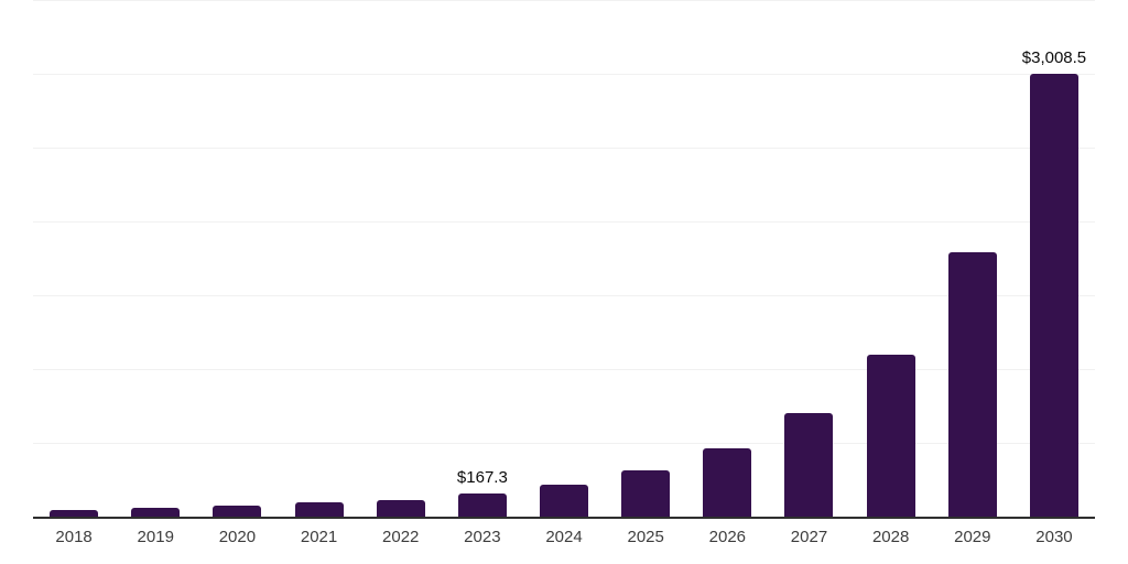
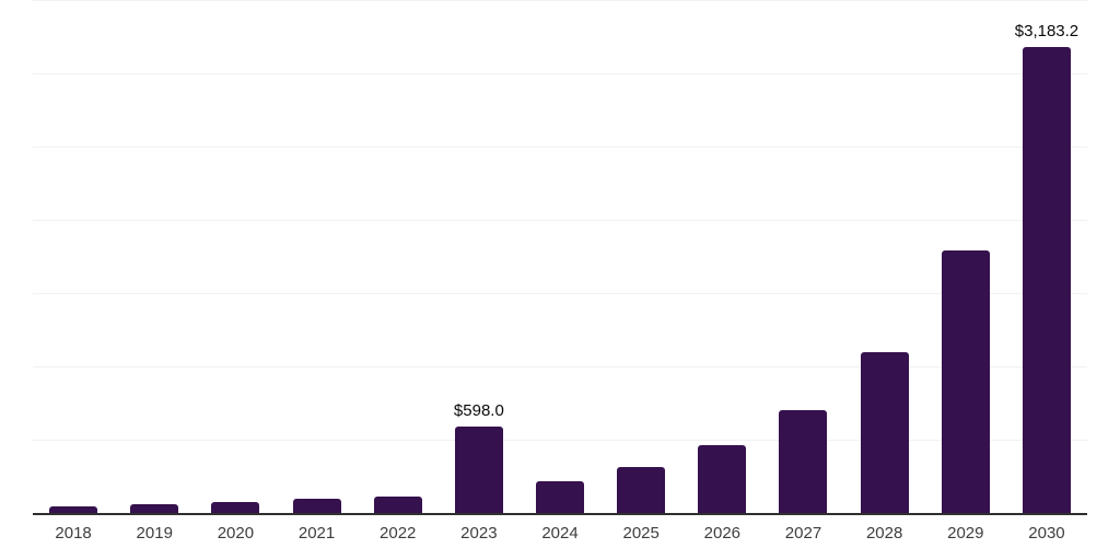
2023: $167.3 -> $598.0
2030: $3,008.5 -> $3,183.2
